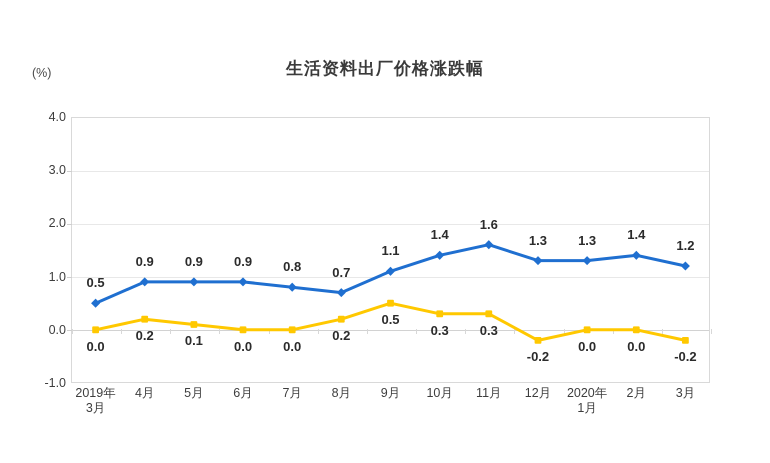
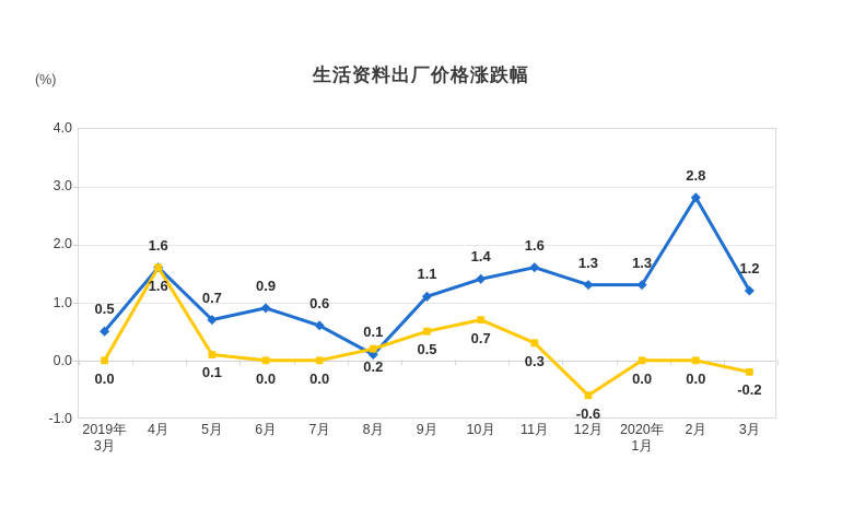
同比/4月: 0.9 -> 1.6
环比/4月: 0.2 -> 1.6
同比/5月: 0.9 -> 0.7
同比/7月: 0.8 -> 0.6
同比/8月: 0.7 -> 0.1
环比/10月: 0.3 -> 0.7
环比/12月: -0.2 -> -0.6
同比/2月: 1.4 -> 2.8
